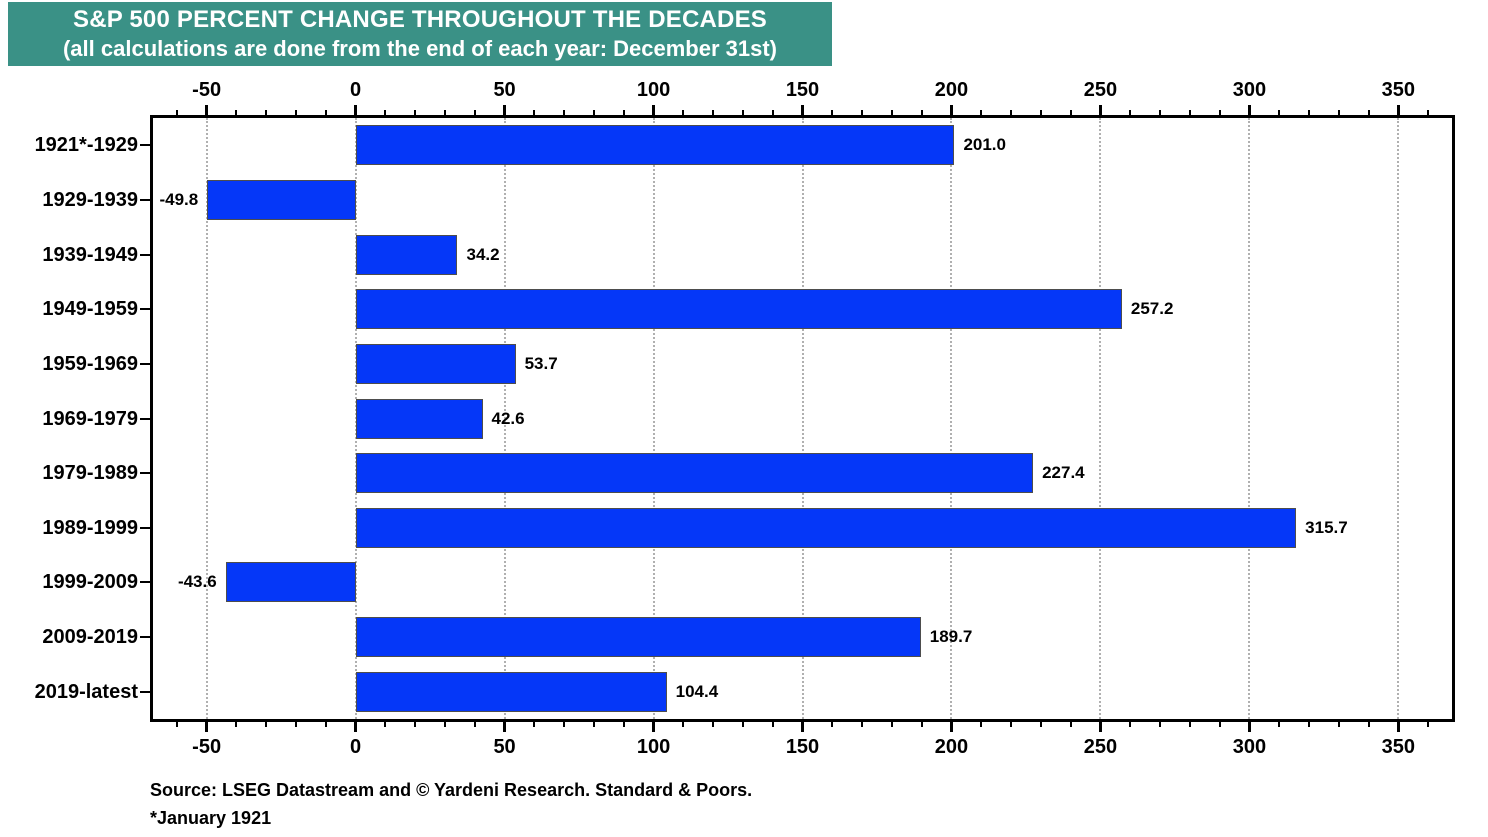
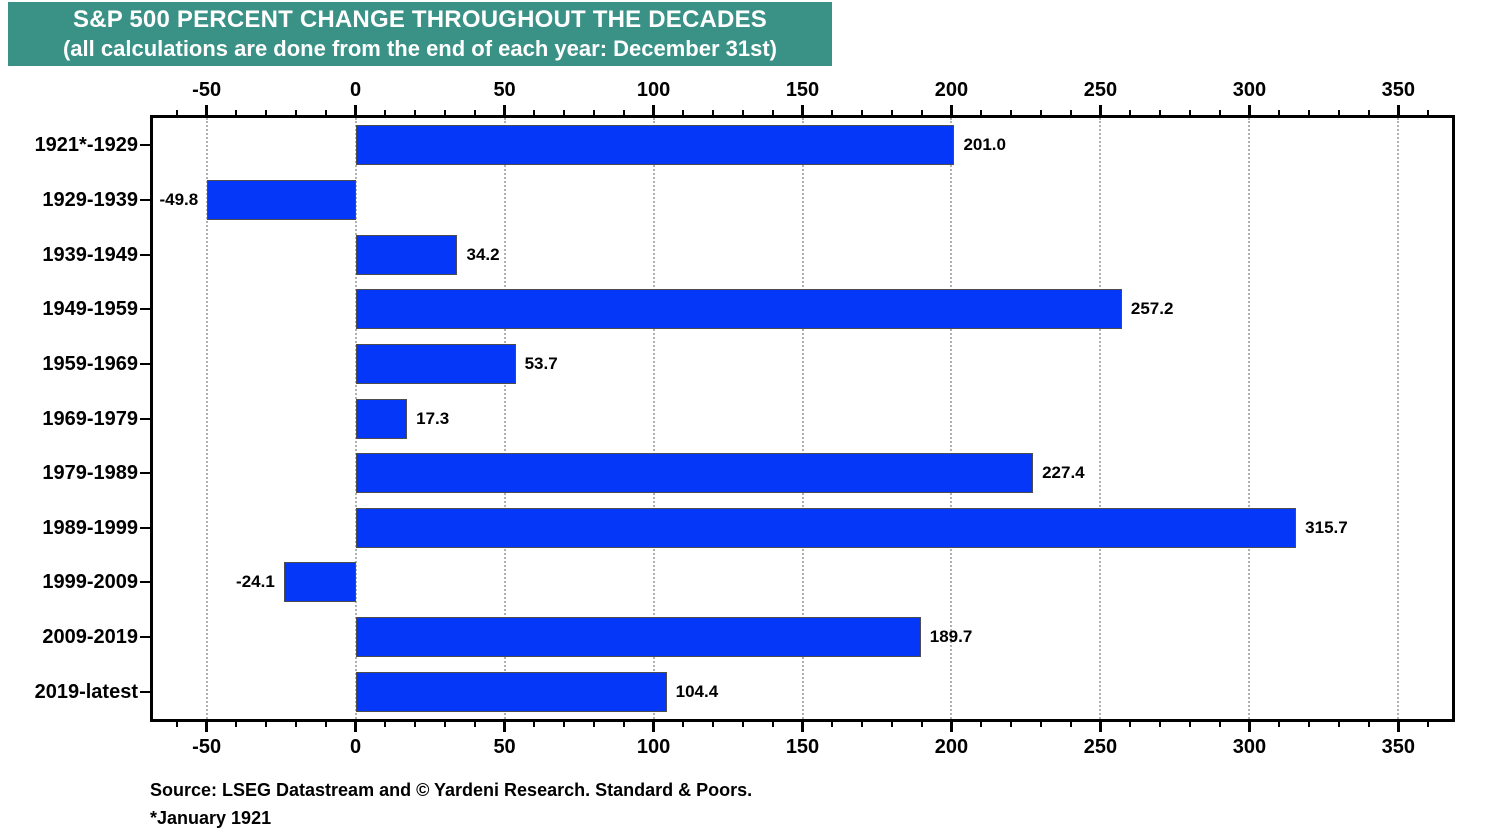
1969-1979: 42.6 -> 17.3
1999-2009: -43.6 -> -24.1
